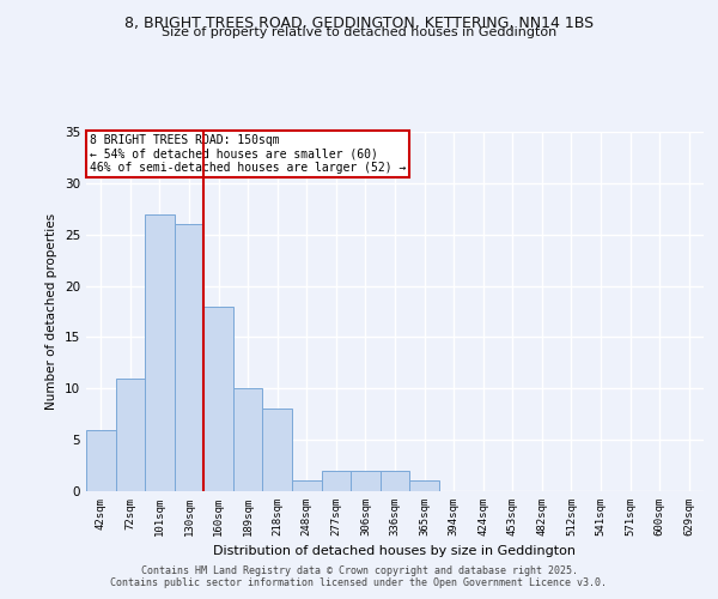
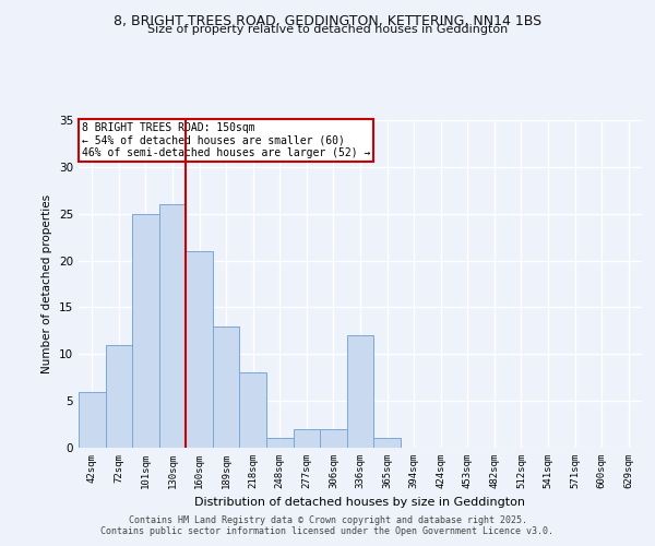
101sqm: 27 -> 25
160sqm: 18 -> 21
189sqm: 10 -> 13
336sqm: 2 -> 12
